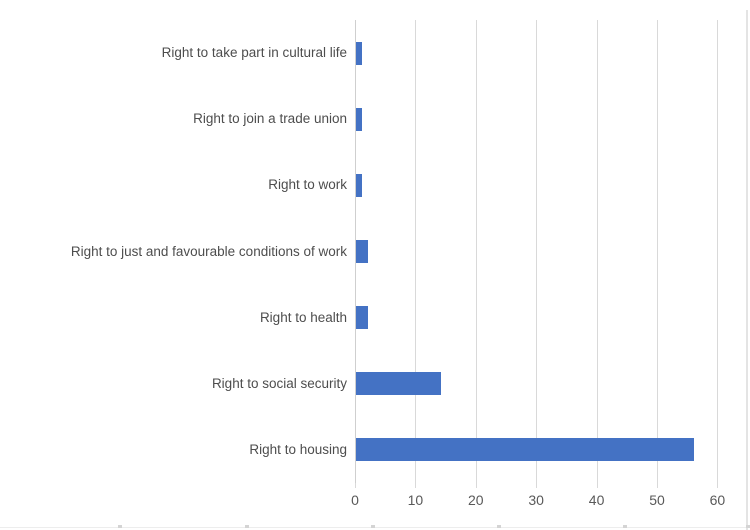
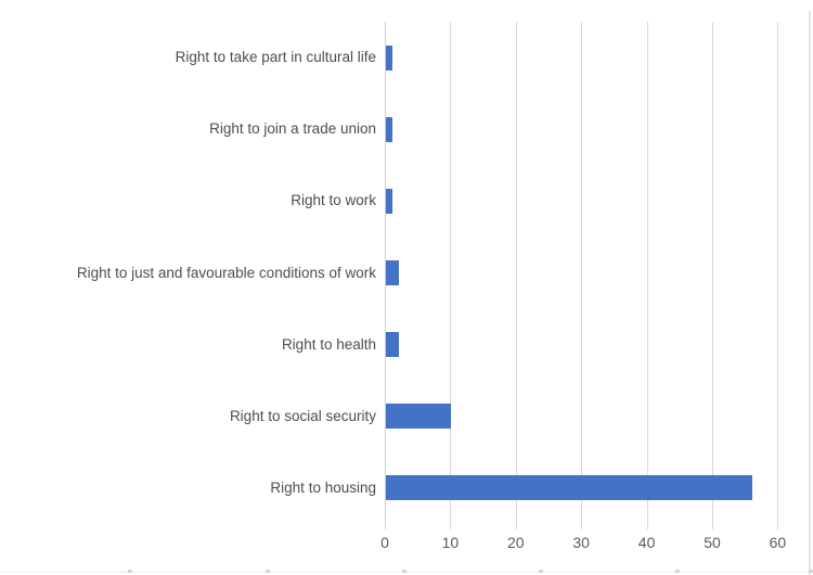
Right to social security: 14 -> 10
